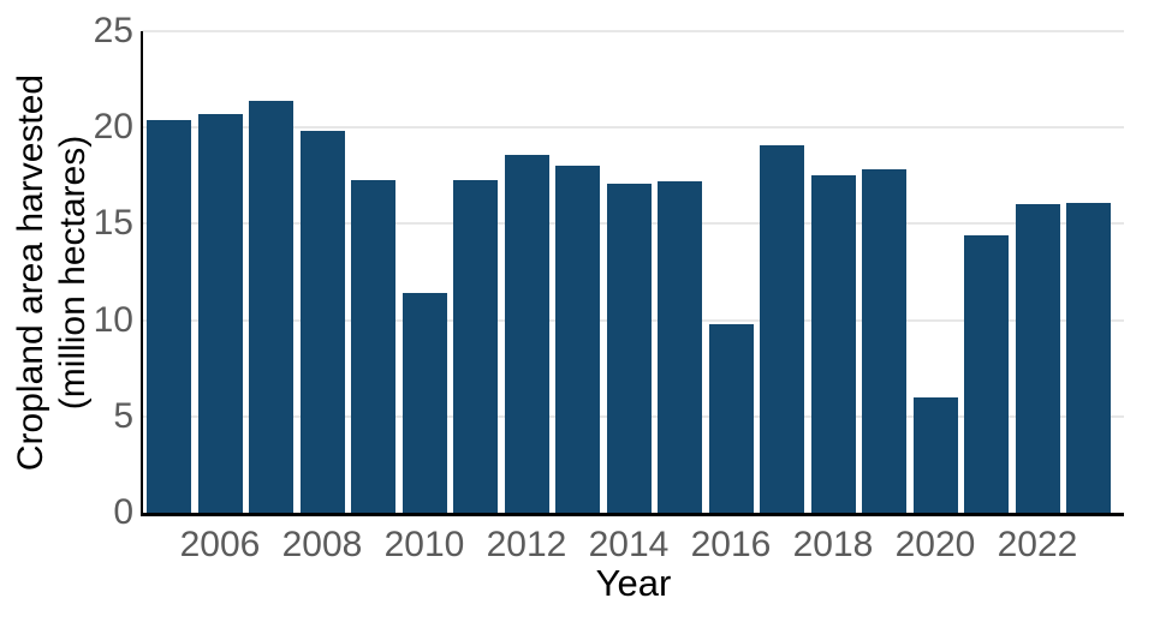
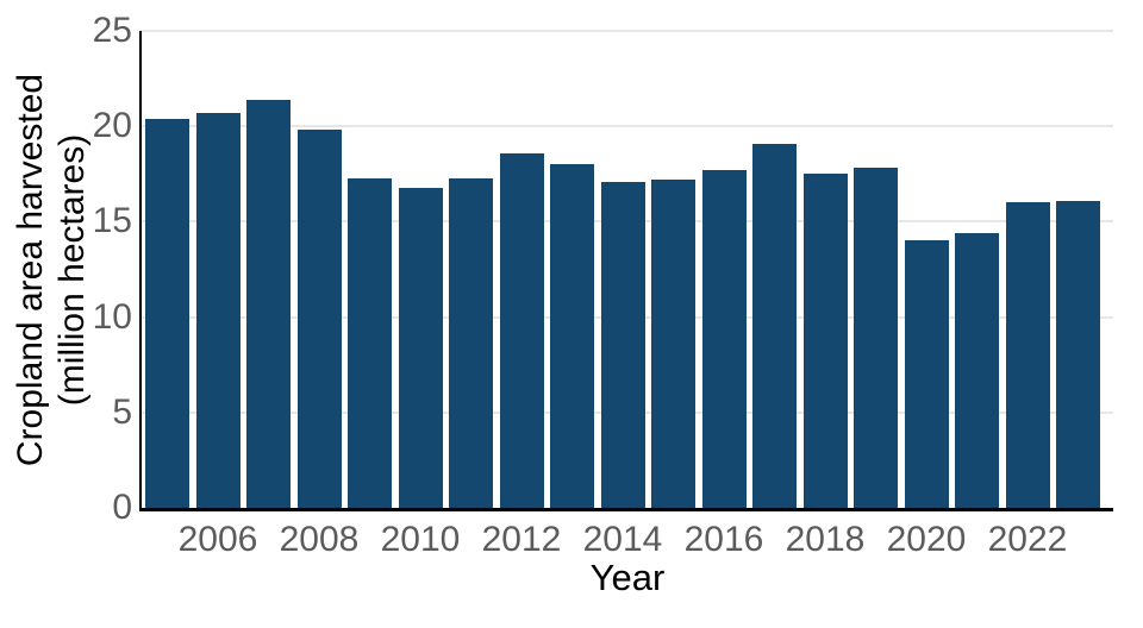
2010: 11.4 -> 16.8
2016: 9.8 -> 17.7
2020: 6.0 -> 14.0
